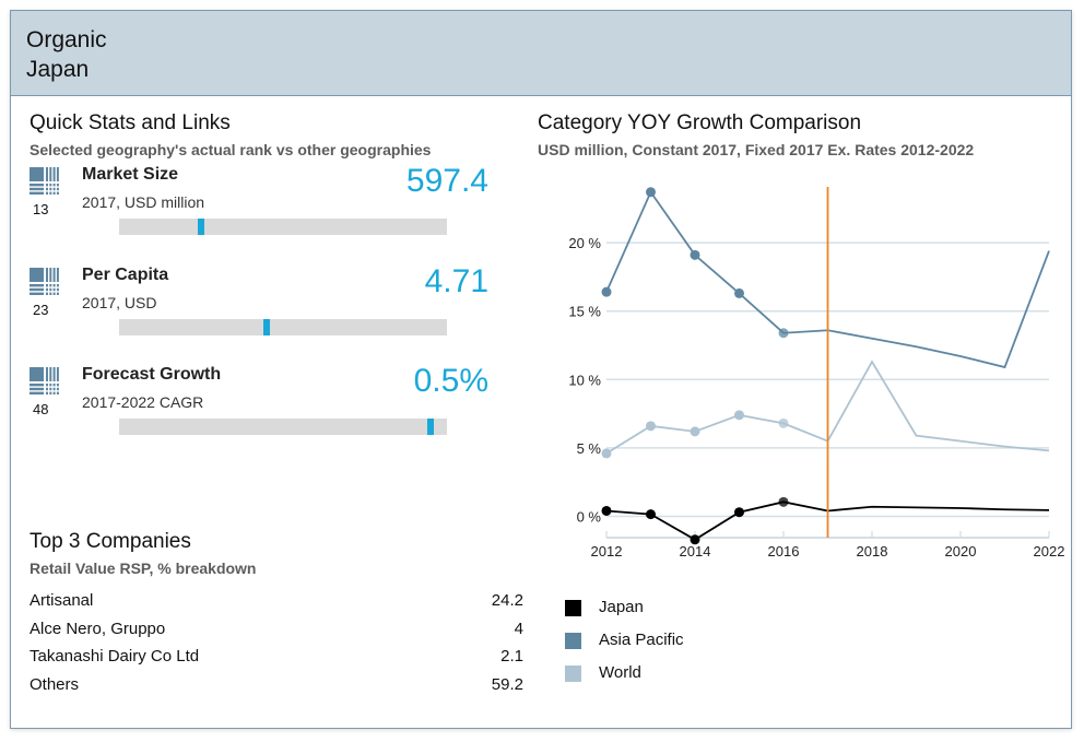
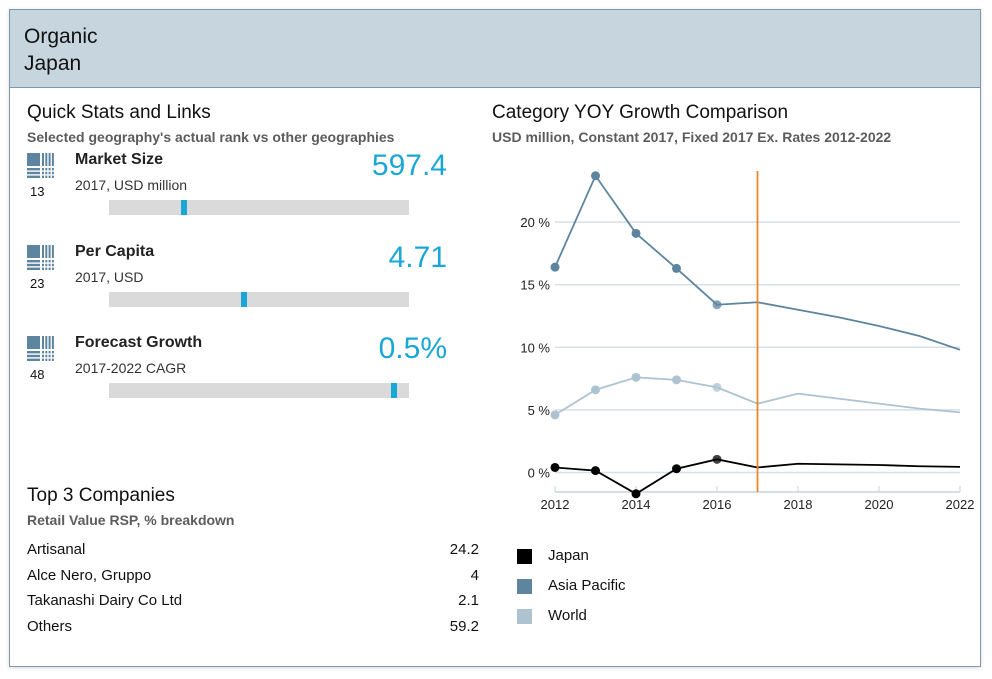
World/2014: 6.2% -> 7.6%
World/2018: 11.3% -> 6.3%
Asia Pacific/2022: 19.4% -> 9.8%
